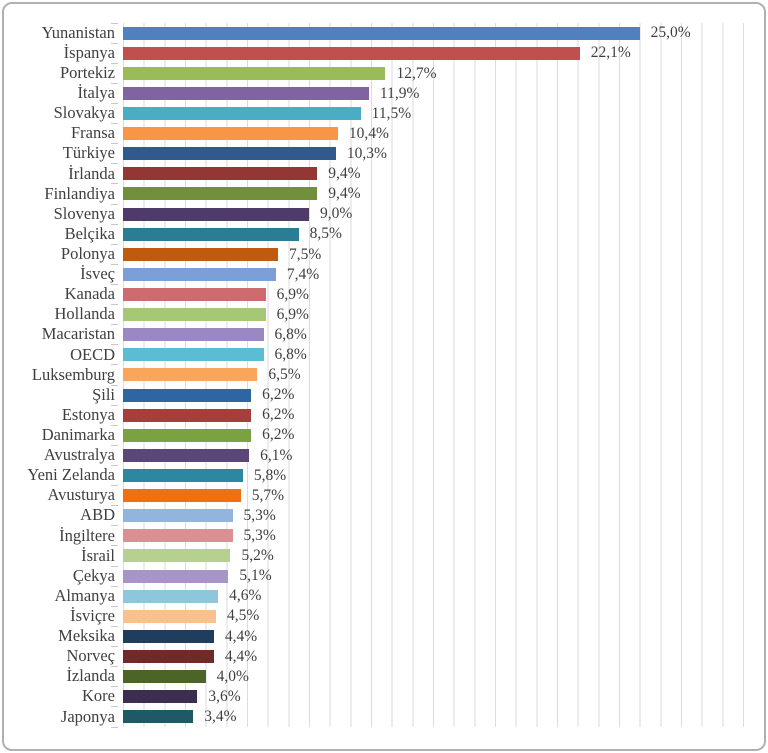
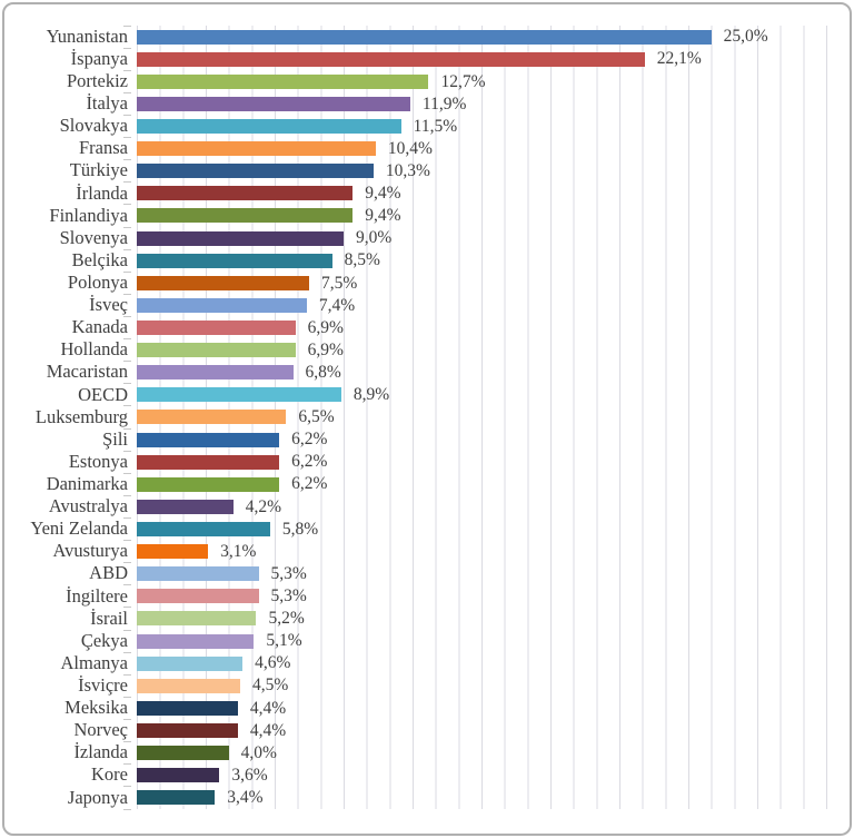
OECD: 6,8% -> 8,9%
Avustralya: 6,1% -> 4,2%
Avusturya: 5,7% -> 3,1%
